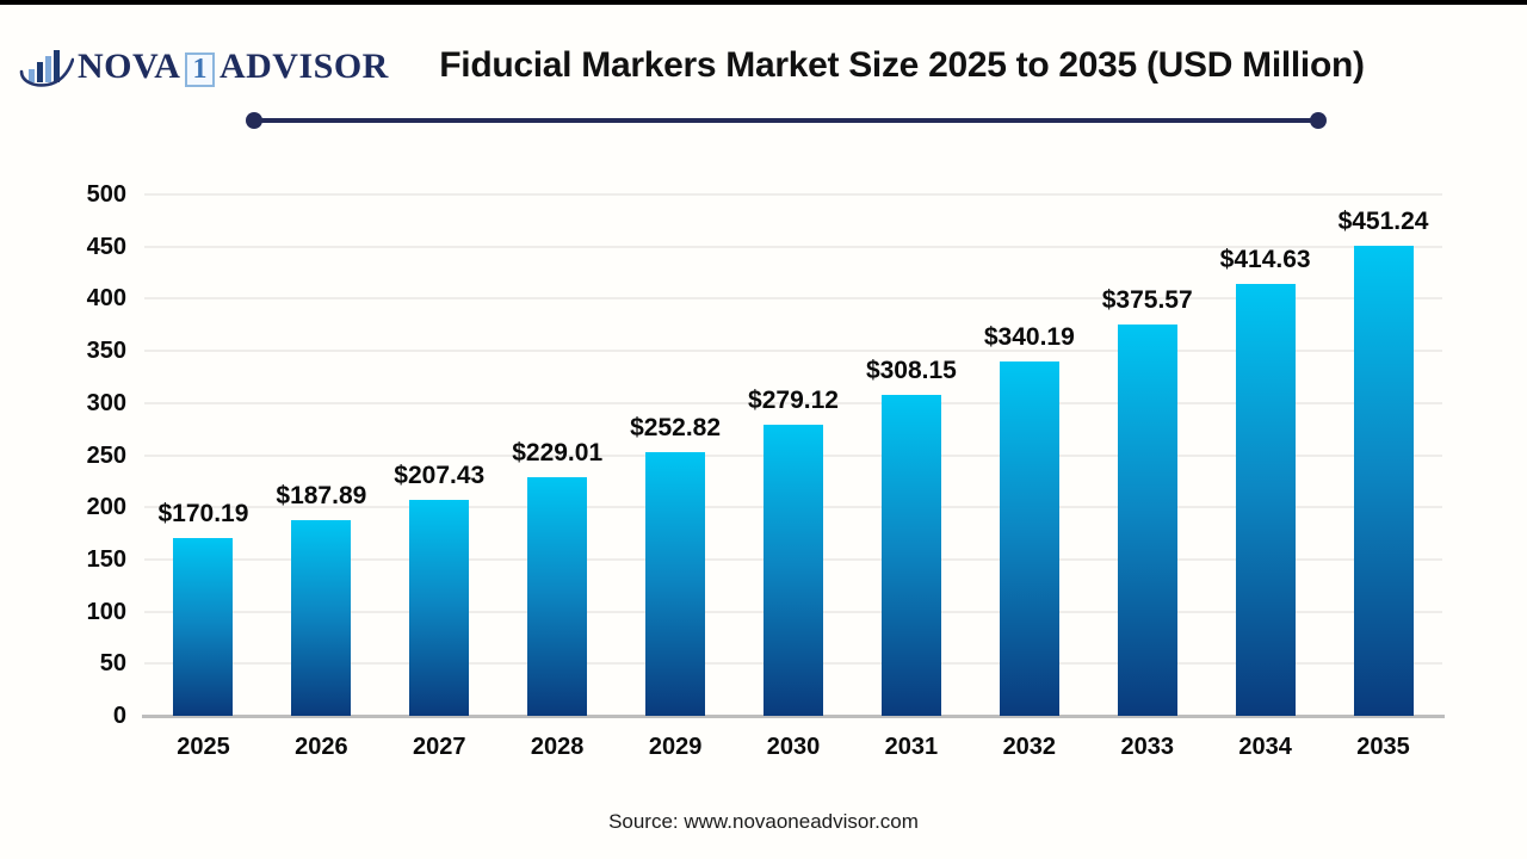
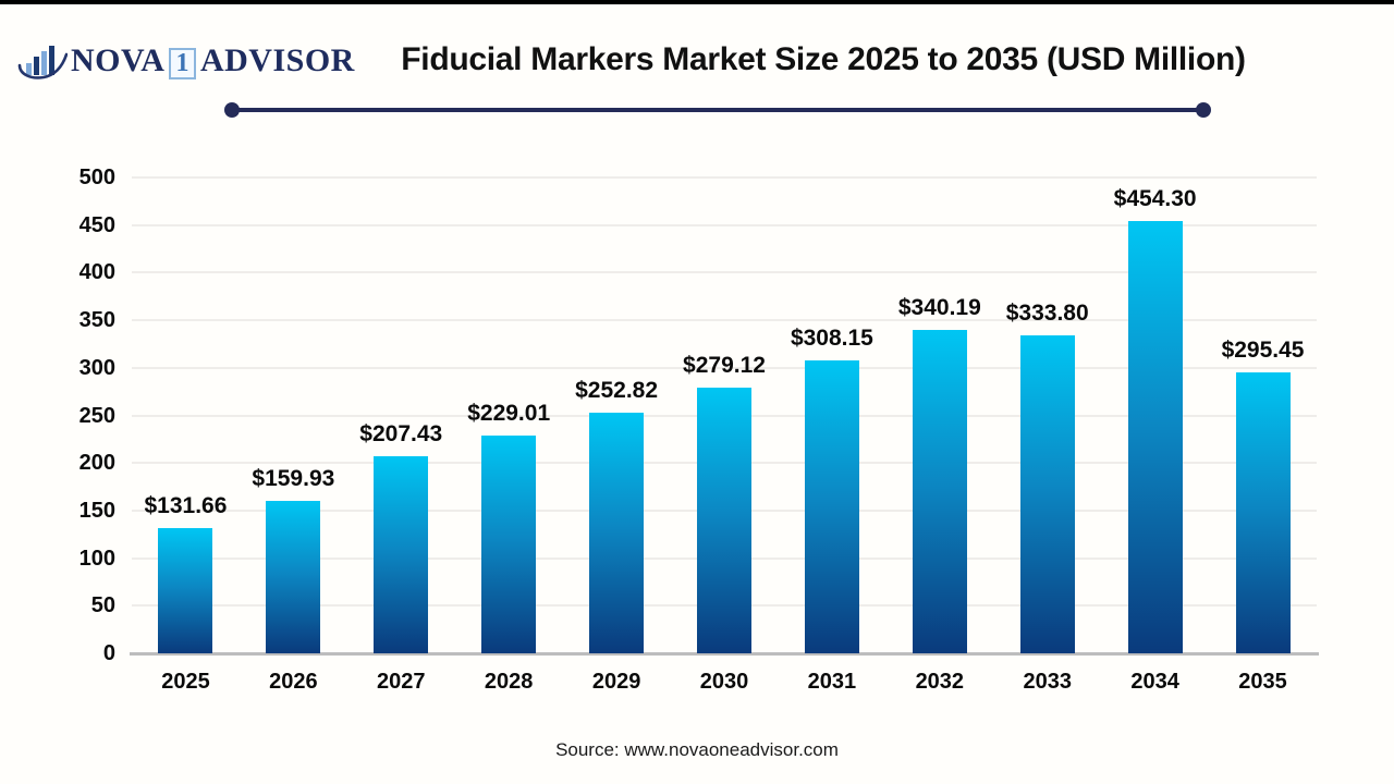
2025: $170.19 -> $131.66
2026: $187.89 -> $159.93
2033: $375.57 -> $333.80
2034: $414.63 -> $454.30
2035: $451.24 -> $295.45
